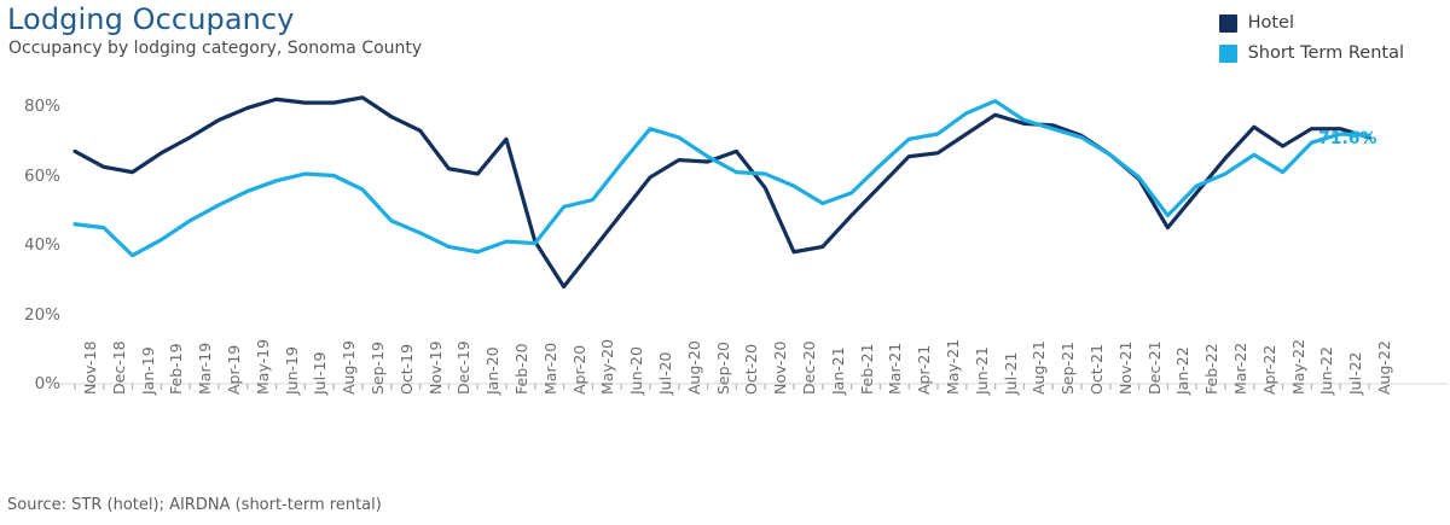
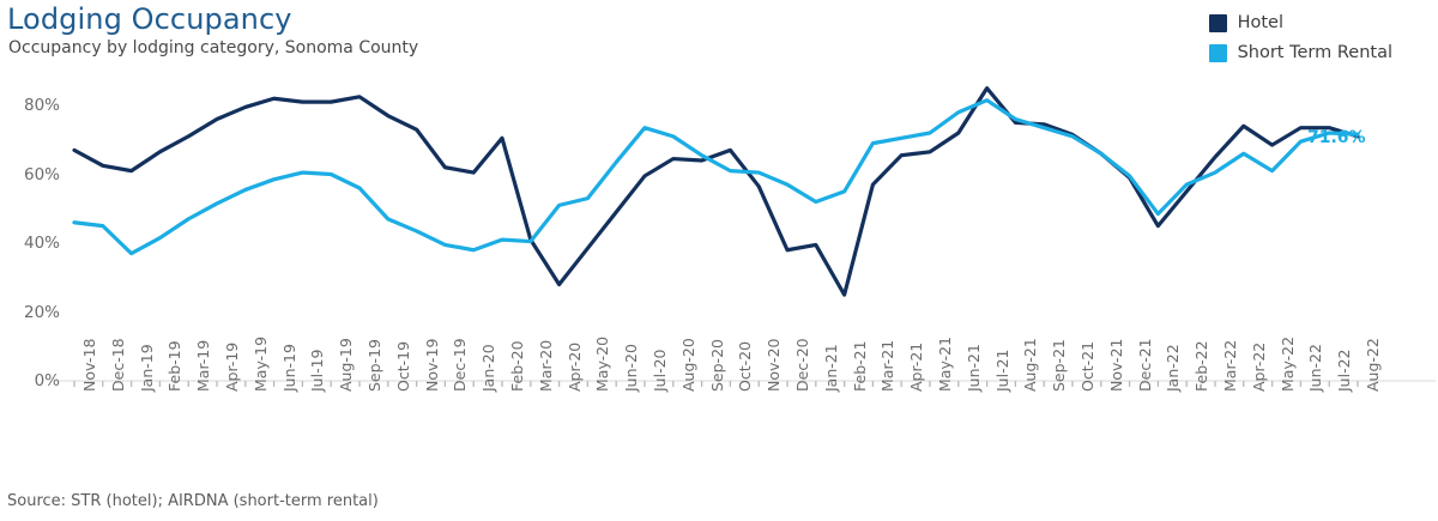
Hotel/Feb-21: 48% -> 25%
Short Term Rental/Mar-21: 63% -> 69%
Hotel/Jul-21: 78% -> 85%
